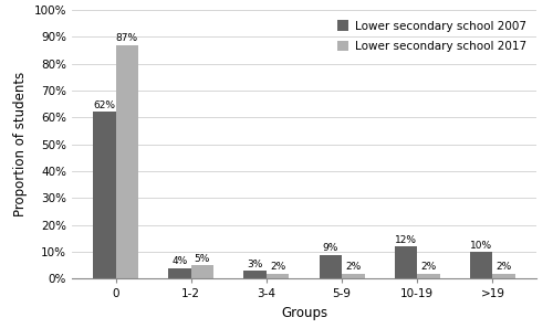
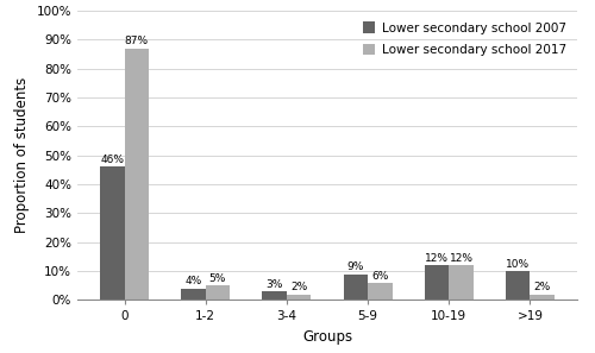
Lower secondary school 2007/0: 62% -> 46%
Lower secondary school 2017/5-9: 2% -> 6%
Lower secondary school 2017/10-19: 2% -> 12%
